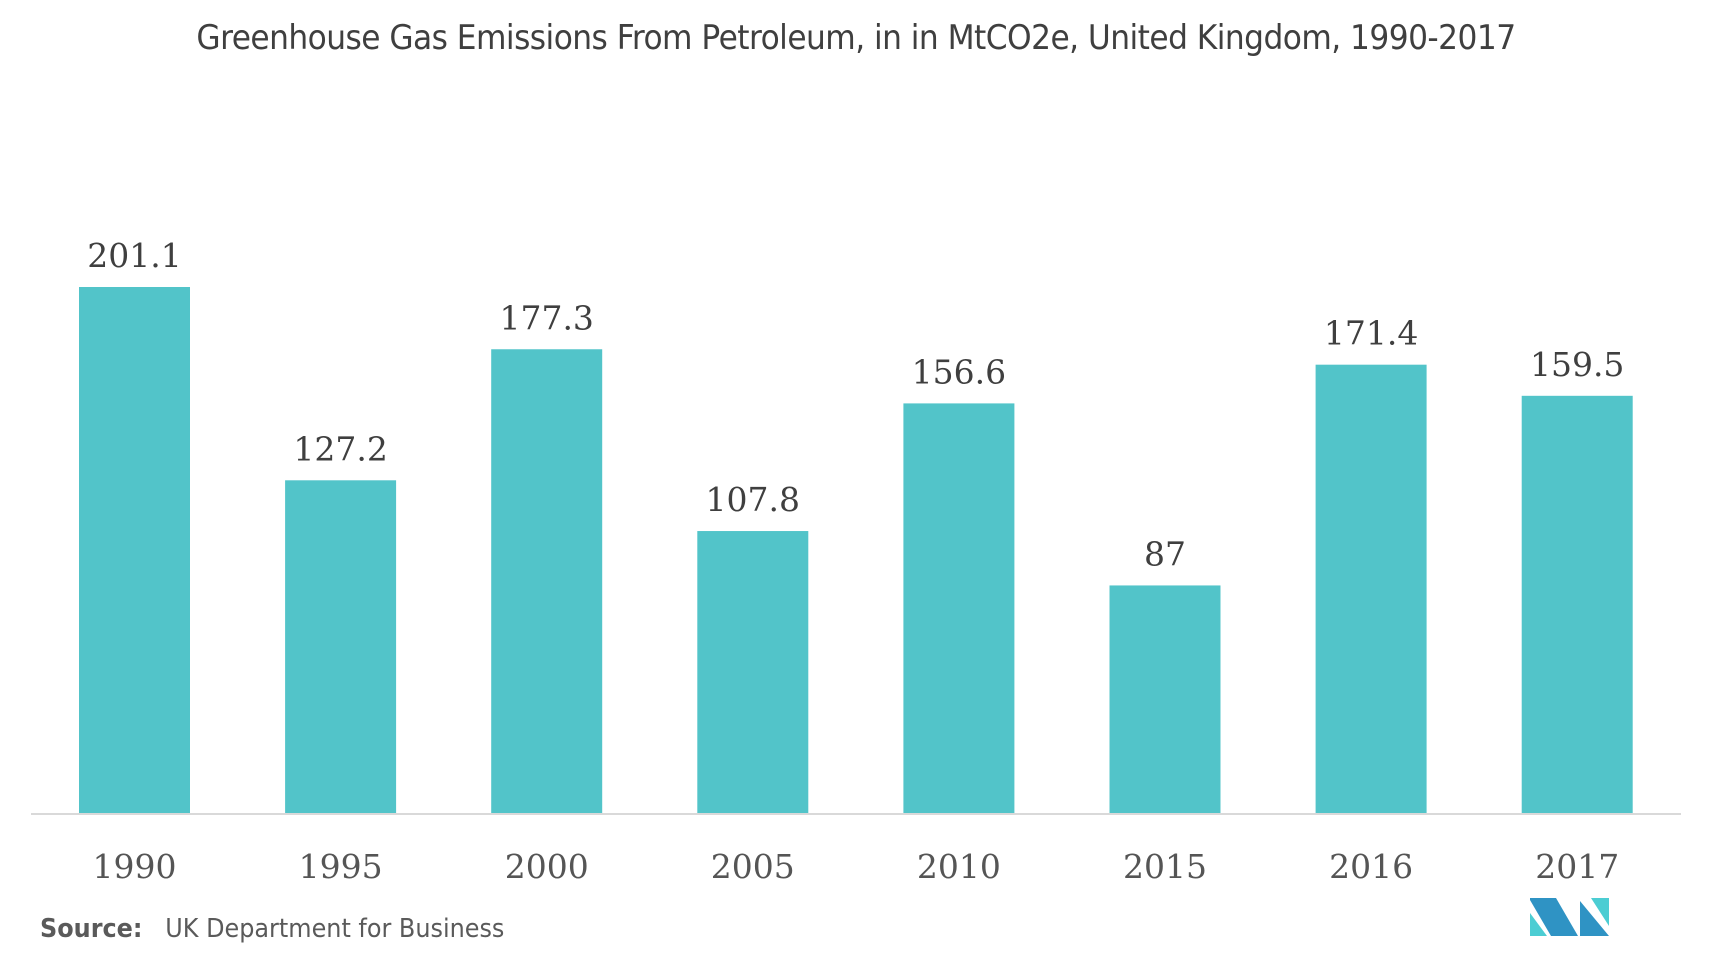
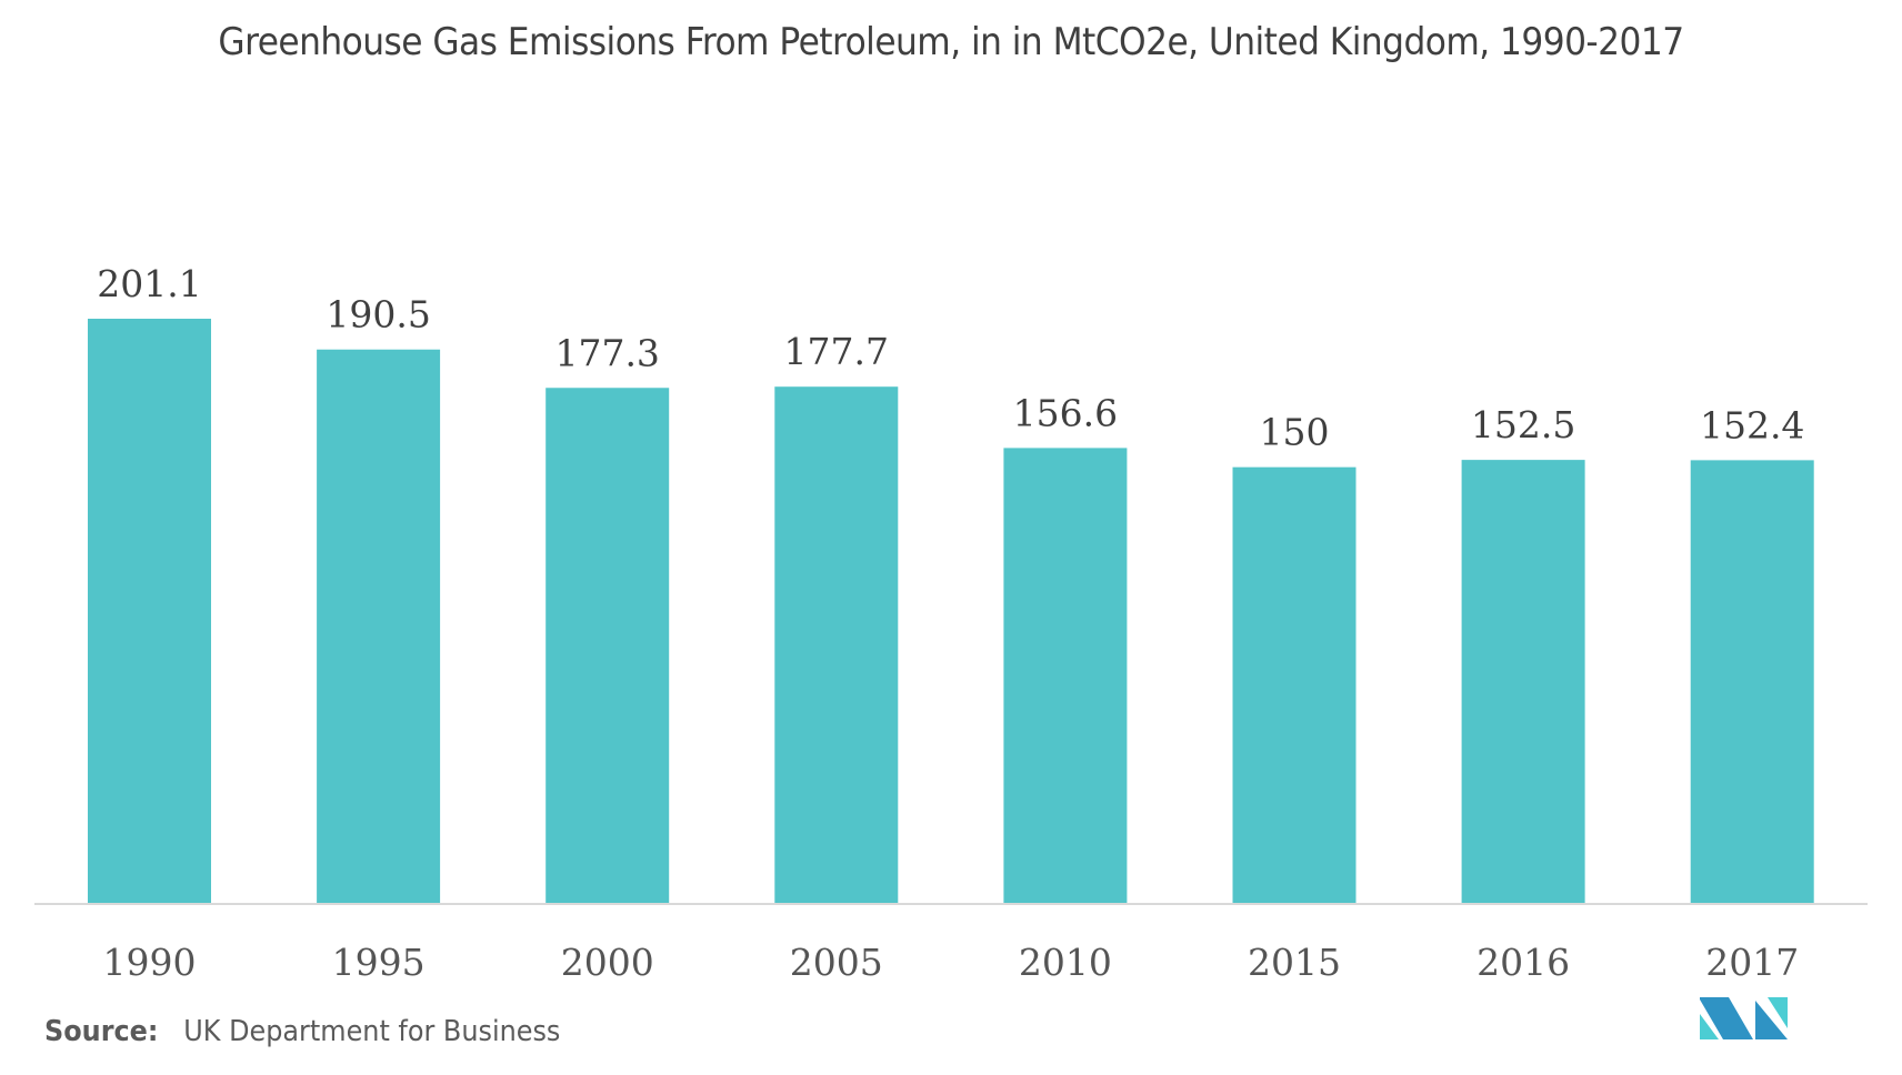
1995: 127.2 -> 190.5
2005: 107.8 -> 177.7
2015: 87 -> 150
2016: 171.4 -> 152.5
2017: 159.5 -> 152.4
